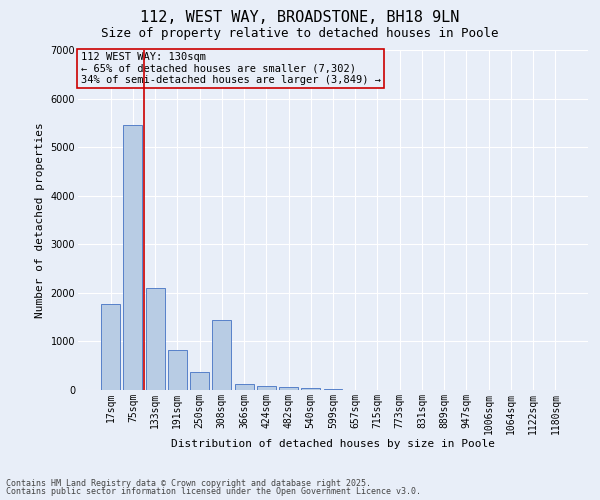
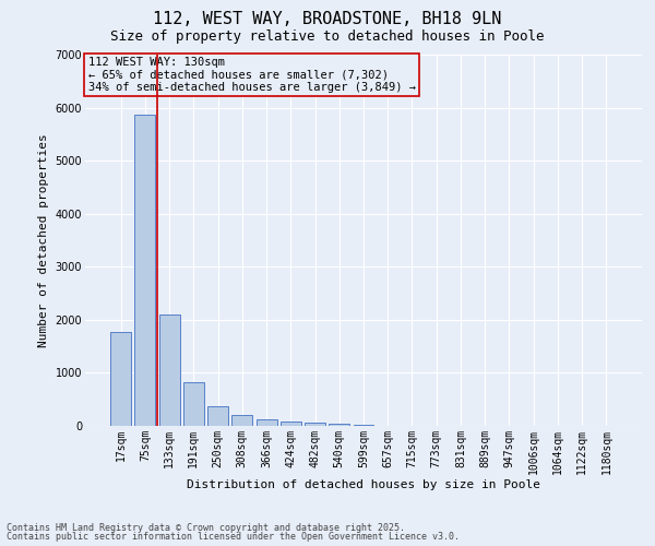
75sqm: 5450 -> 5860
308sqm: 1450 -> 220
